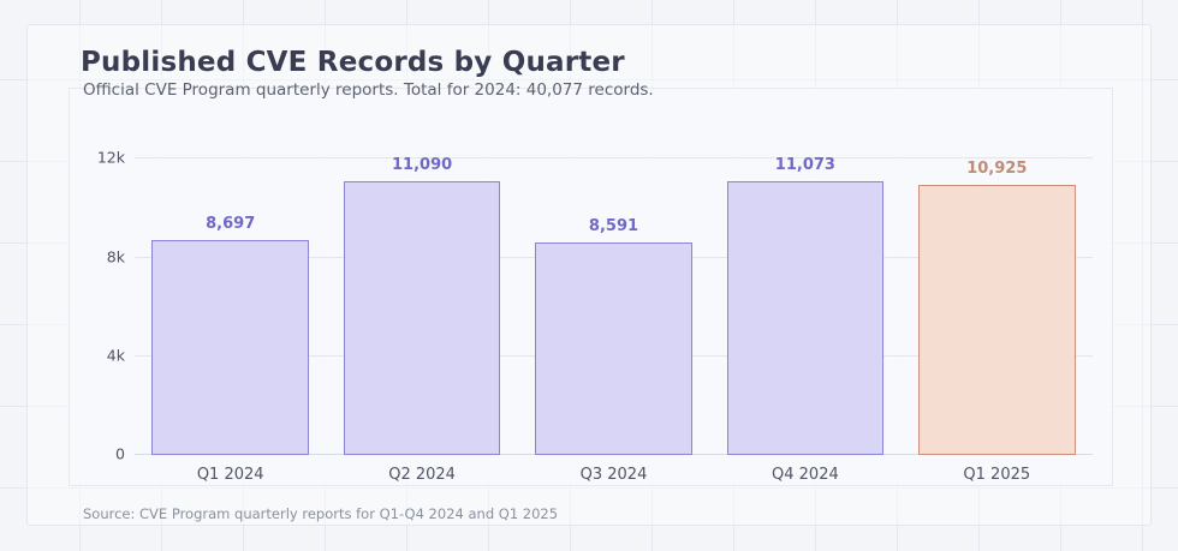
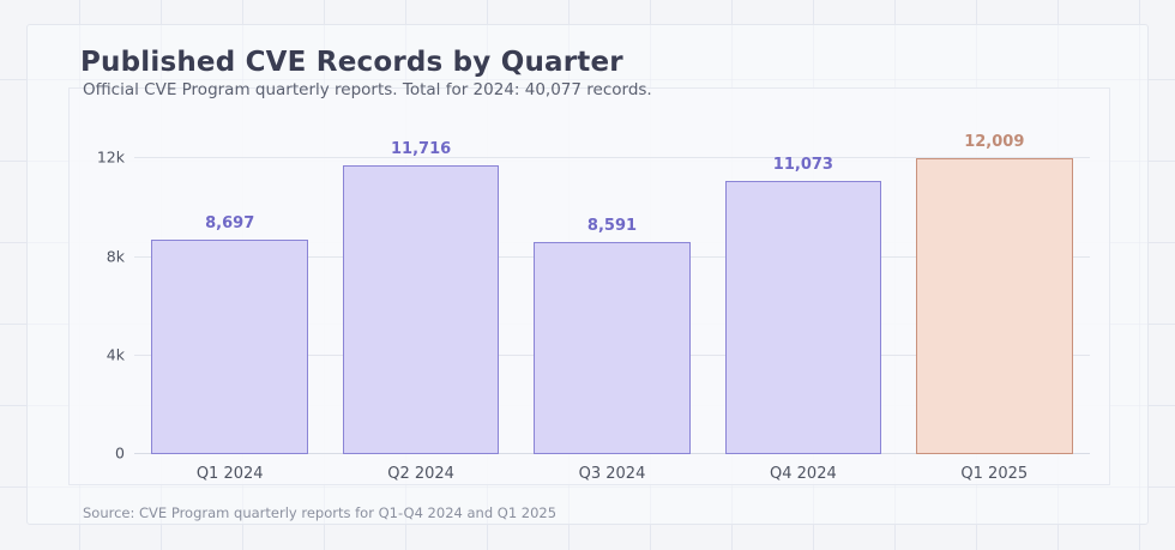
Q2 2024: 11,090 -> 11,716
Q1 2025: 10,925 -> 12,009
